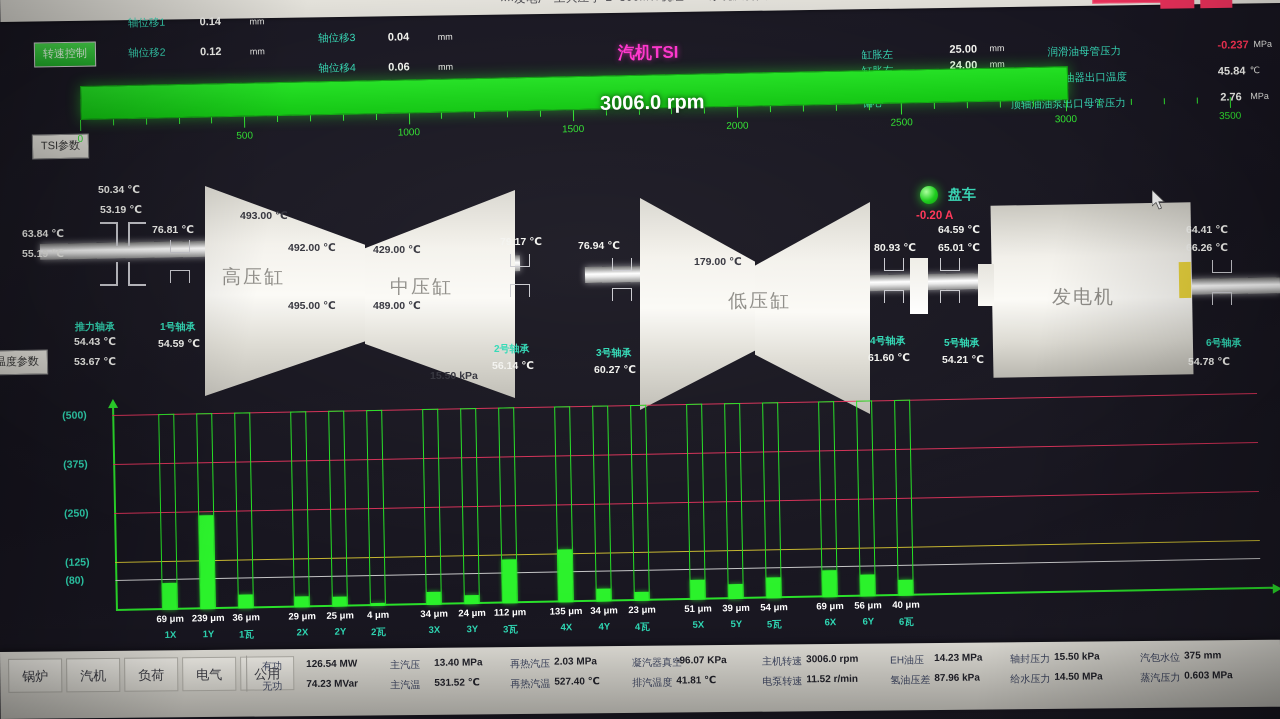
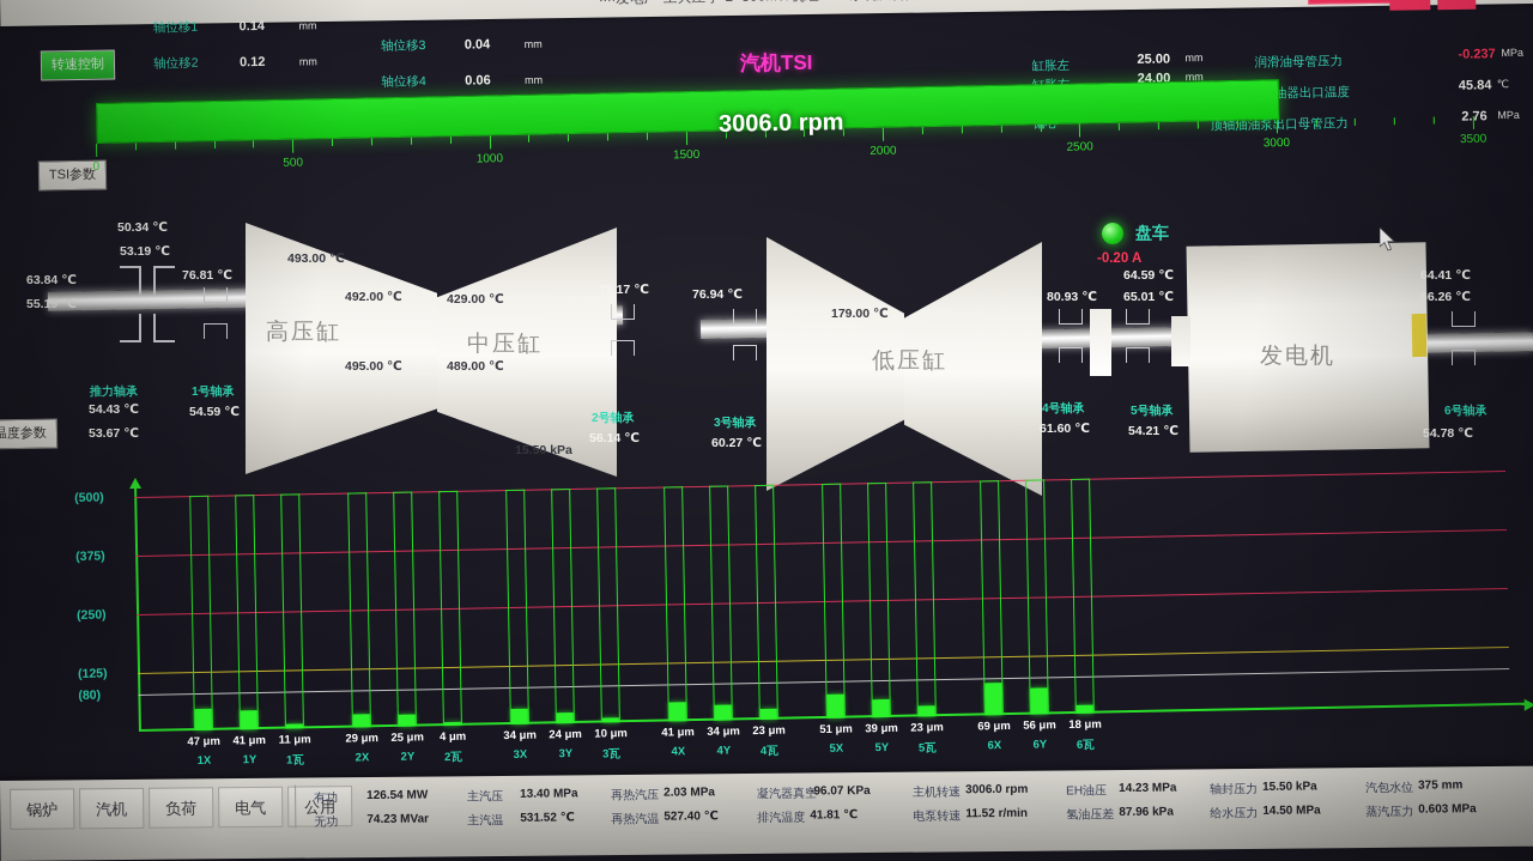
1X: 69 -> 47
1Y: 239 -> 41
1瓦: 36 -> 11
3瓦: 112 -> 10
4X: 135 -> 41
5瓦: 54 -> 23
6瓦: 40 -> 18
